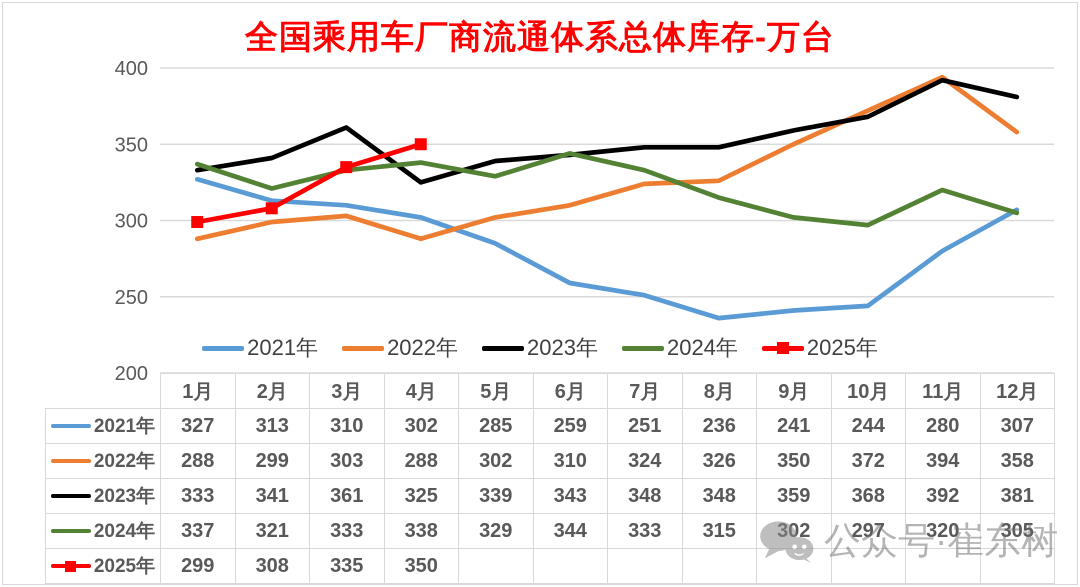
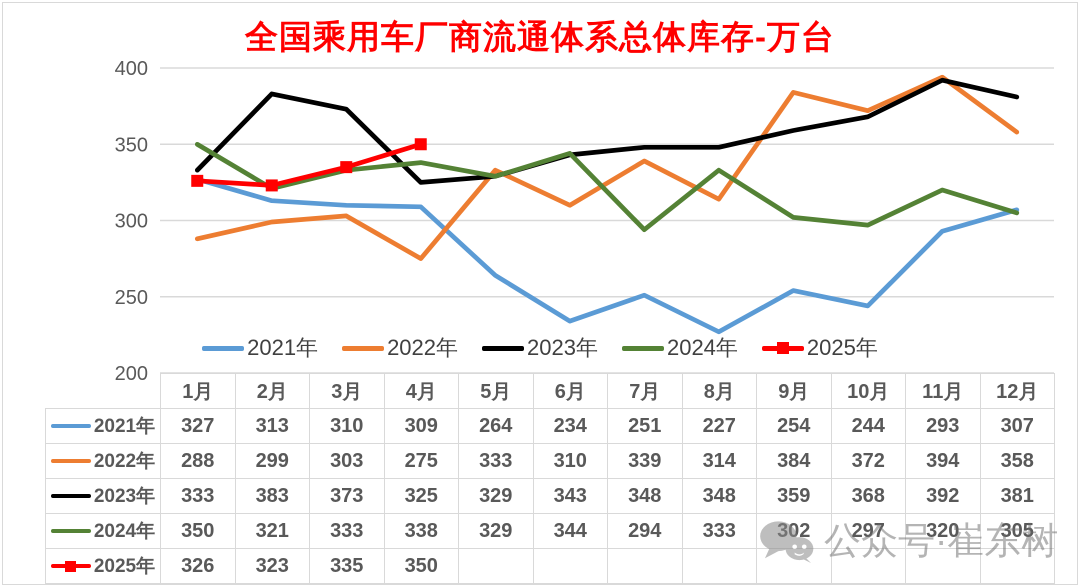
2024年/1月: 337 -> 350
2025年/1月: 299 -> 326
2023年/2月: 341 -> 383
2025年/2月: 308 -> 323
2023年/3月: 361 -> 373
2021年/4月: 302 -> 309
2022年/4月: 288 -> 275
2021年/5月: 285 -> 264
2022年/5月: 302 -> 333
2023年/5月: 339 -> 329
2021年/6月: 259 -> 234
2022年/7月: 324 -> 339
2024年/7月: 333 -> 294
2021年/8月: 236 -> 227
2022年/8月: 326 -> 314
2024年/8月: 315 -> 333
2021年/9月: 241 -> 254
2022年/9月: 350 -> 384
2021年/11月: 280 -> 293
